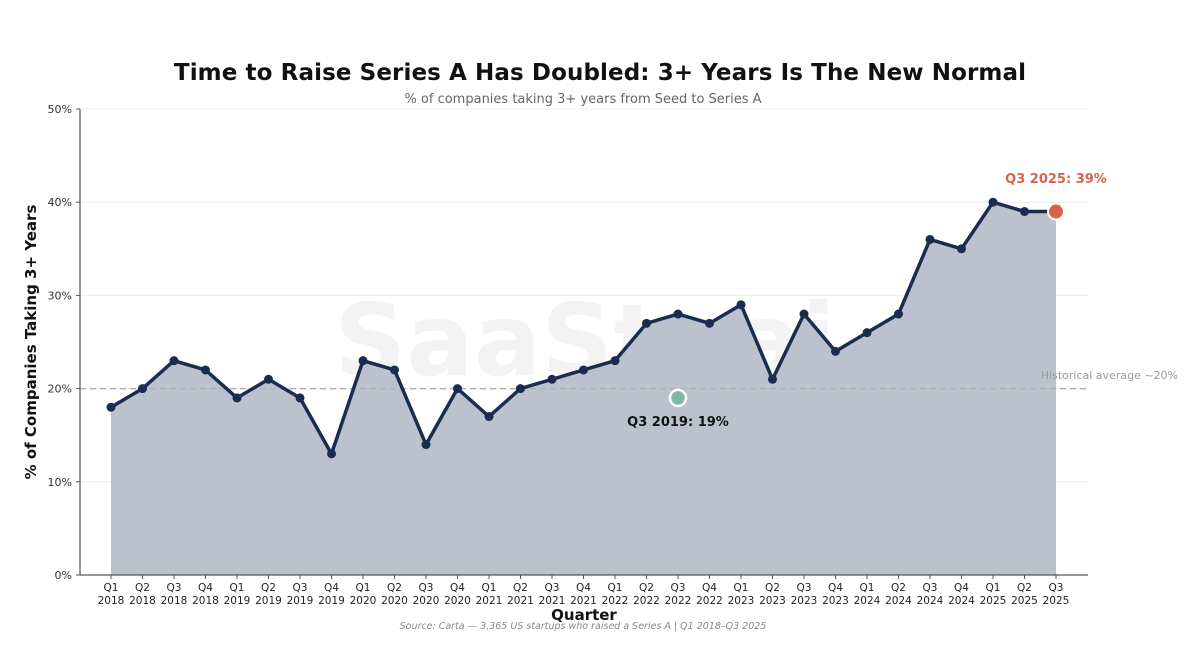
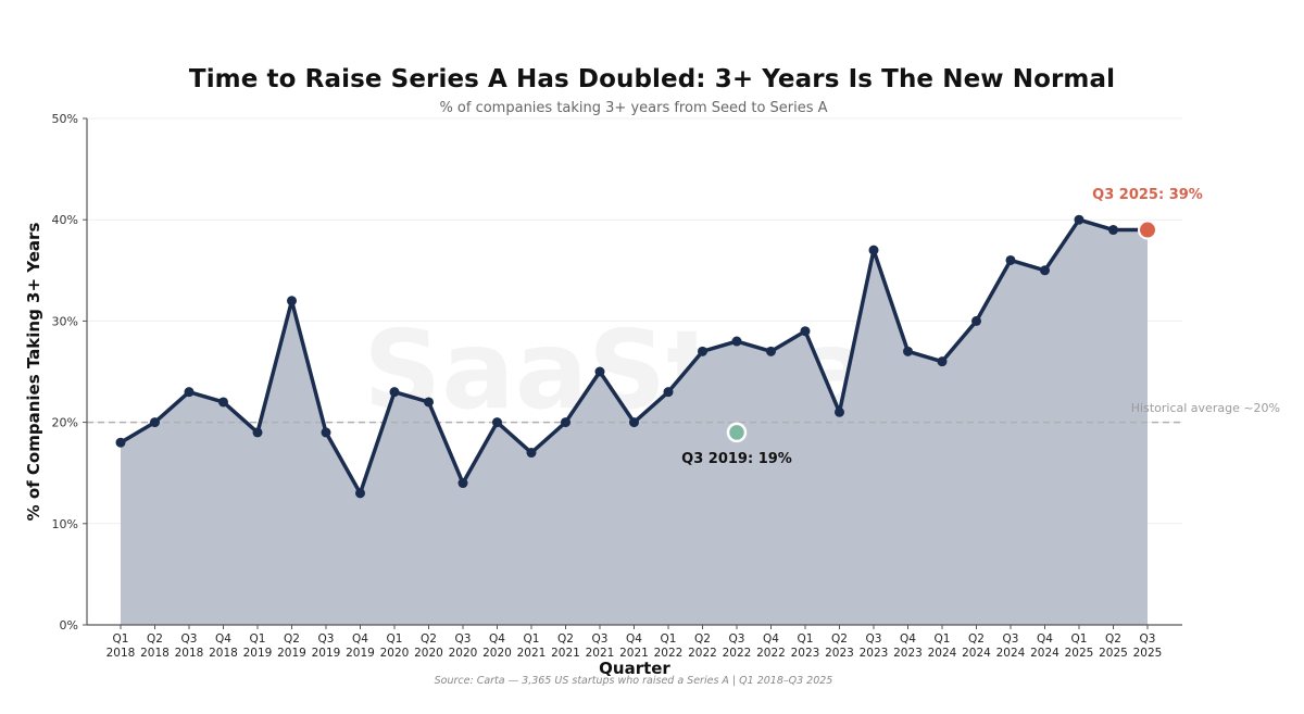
Q2 2019: 21% -> 32%
Q3 2021: 21% -> 25%
Q4 2021: 22% -> 20%
Q3 2023: 28% -> 37%
Q4 2023: 24% -> 27%
Q2 2024: 28% -> 30%
